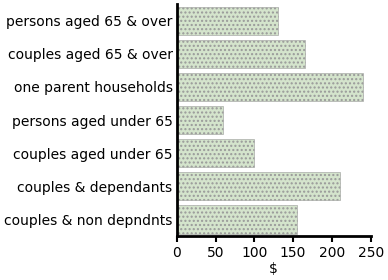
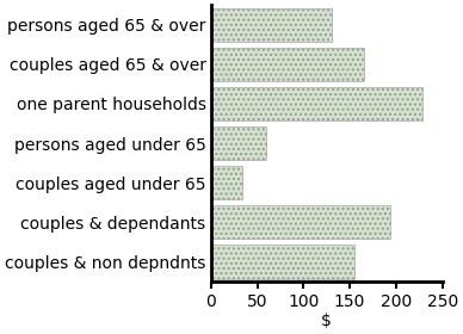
one parent households: 240 -> 228
couples aged under 65: 100 -> 34
couples & dependants: 210 -> 194
